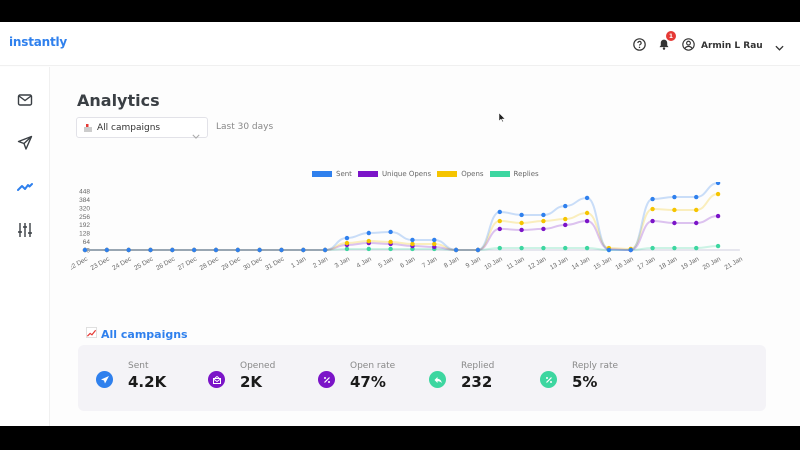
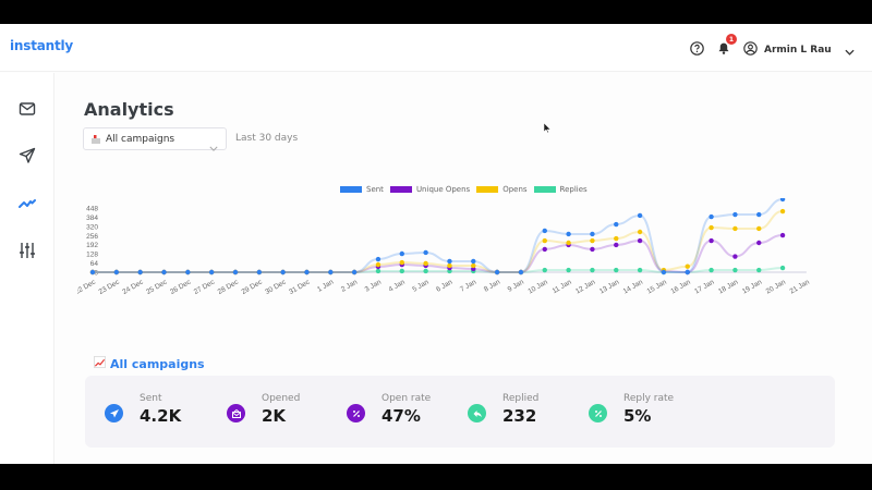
Unique Opens/11 Jan: 150 -> 190
Opens/16 Jan: 10 -> 40
Unique Opens/18 Jan: 200 -> 110
